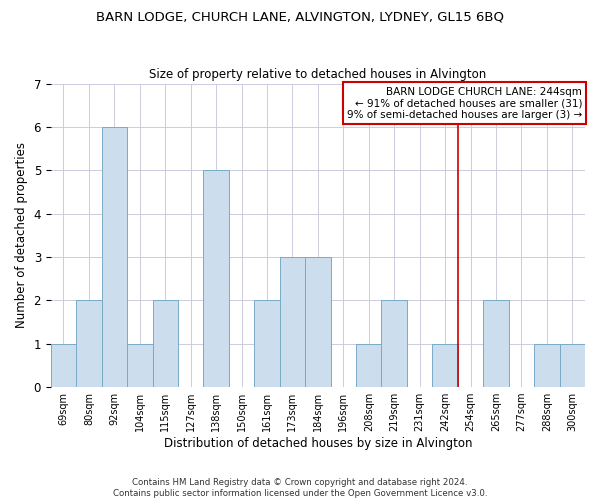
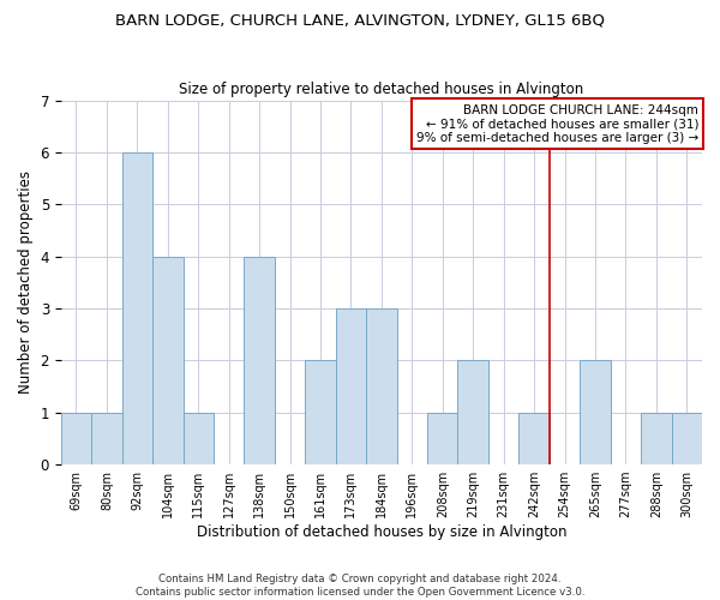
80sqm: 2 -> 1
104sqm: 1 -> 4
115sqm: 2 -> 1
138sqm: 5 -> 4
